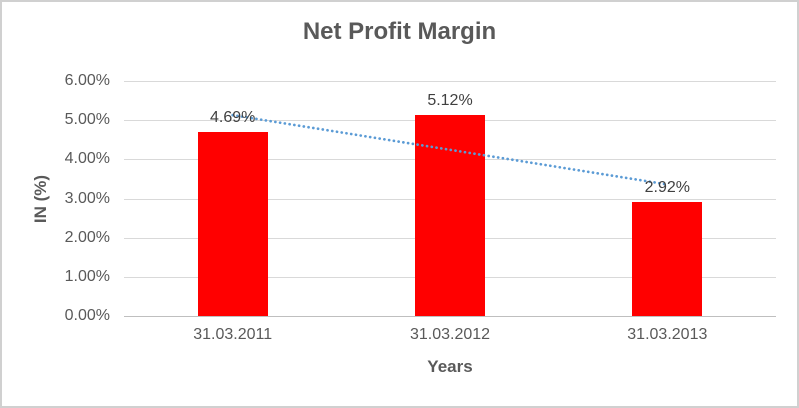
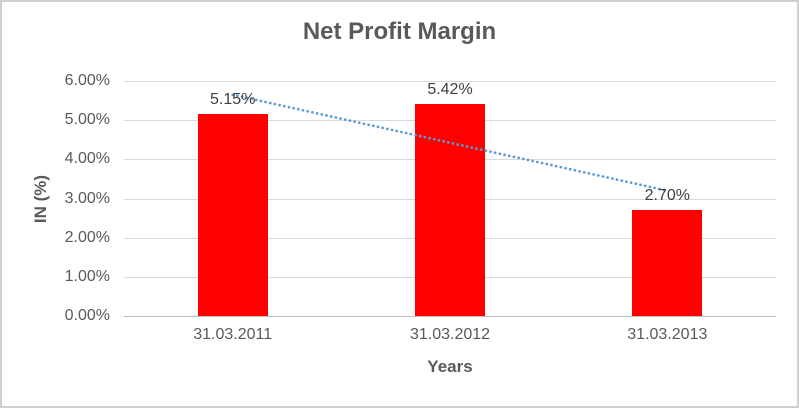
31.03.2011: 4.69% -> 5.15%
31.03.2012: 5.12% -> 5.42%
31.03.2013: 2.92% -> 2.70%
